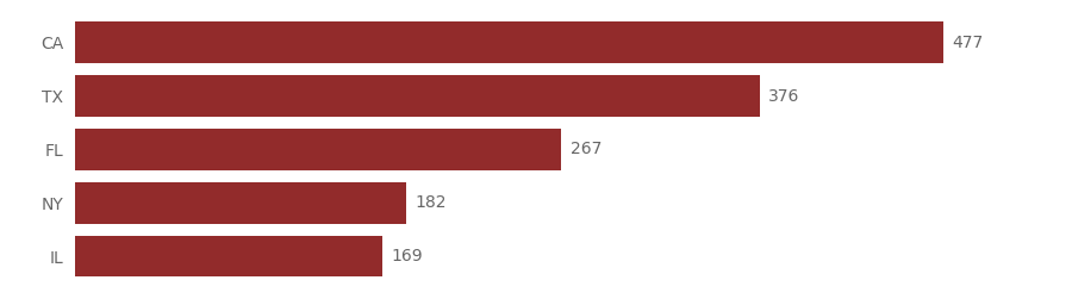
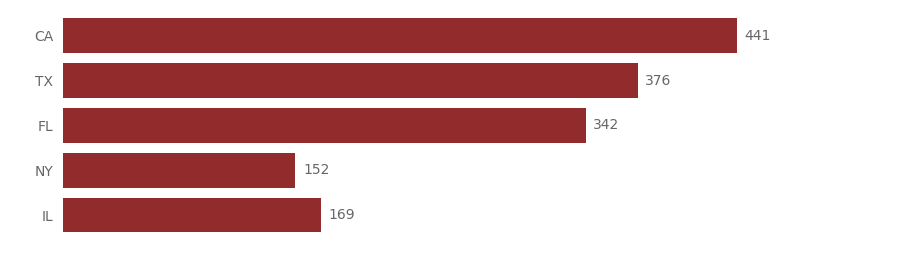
CA: 477 -> 441
FL: 267 -> 342
NY: 182 -> 152
